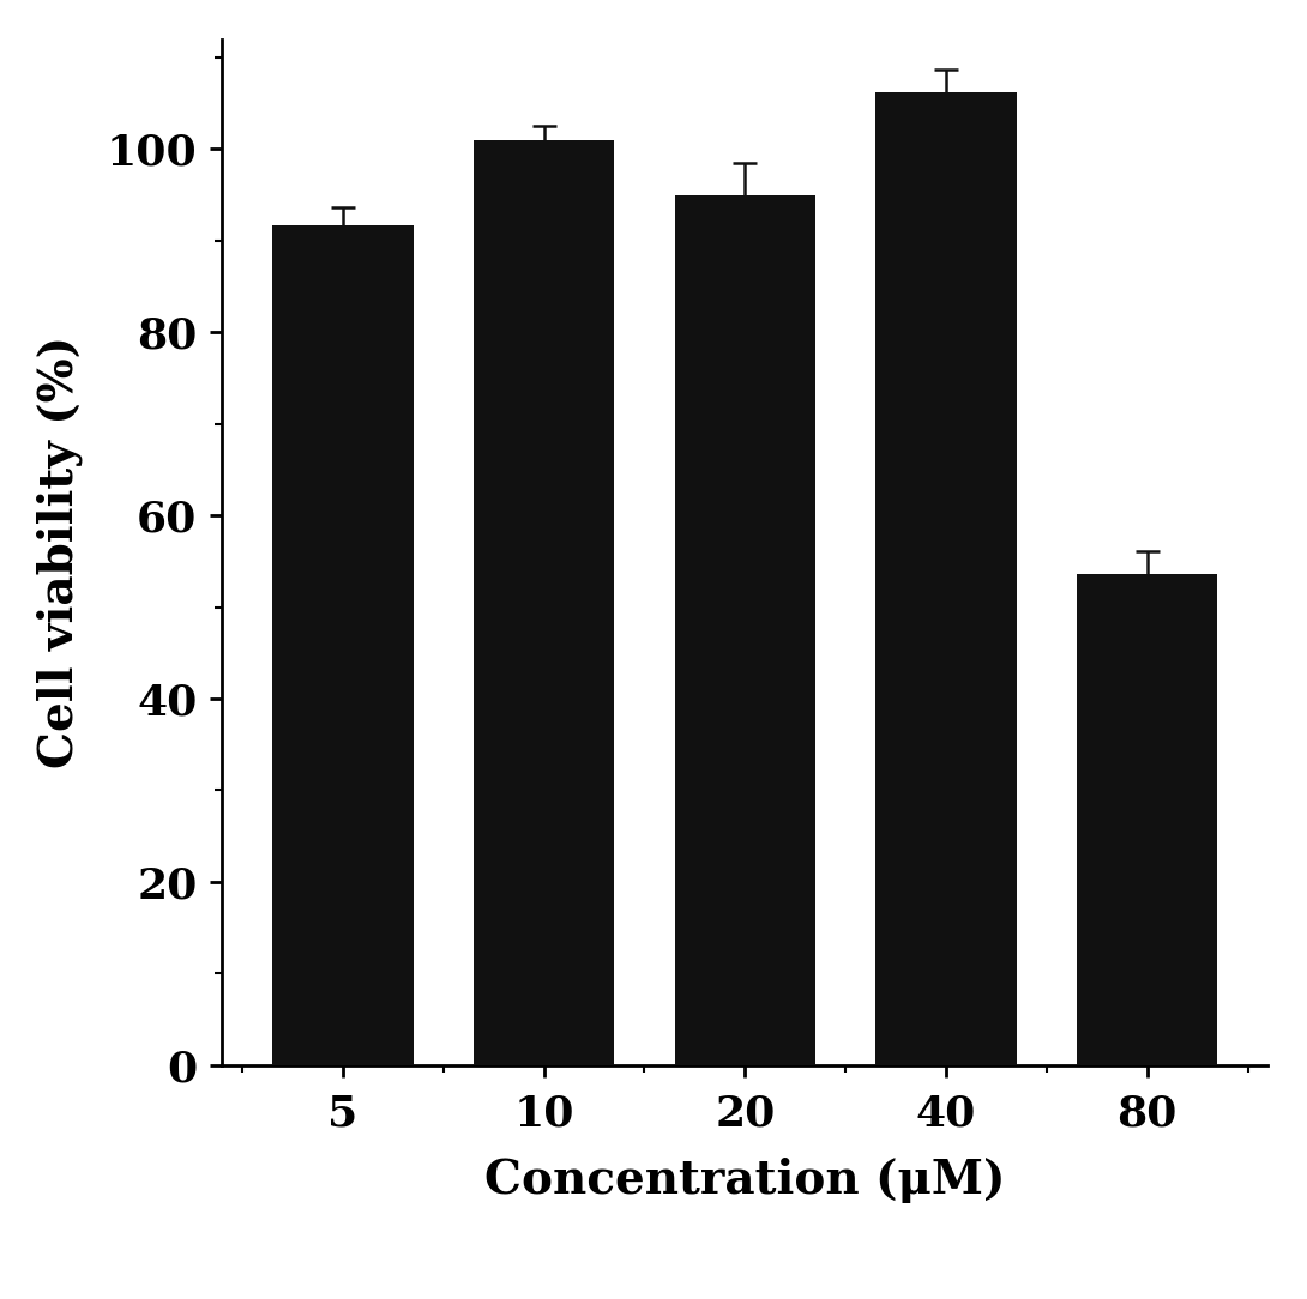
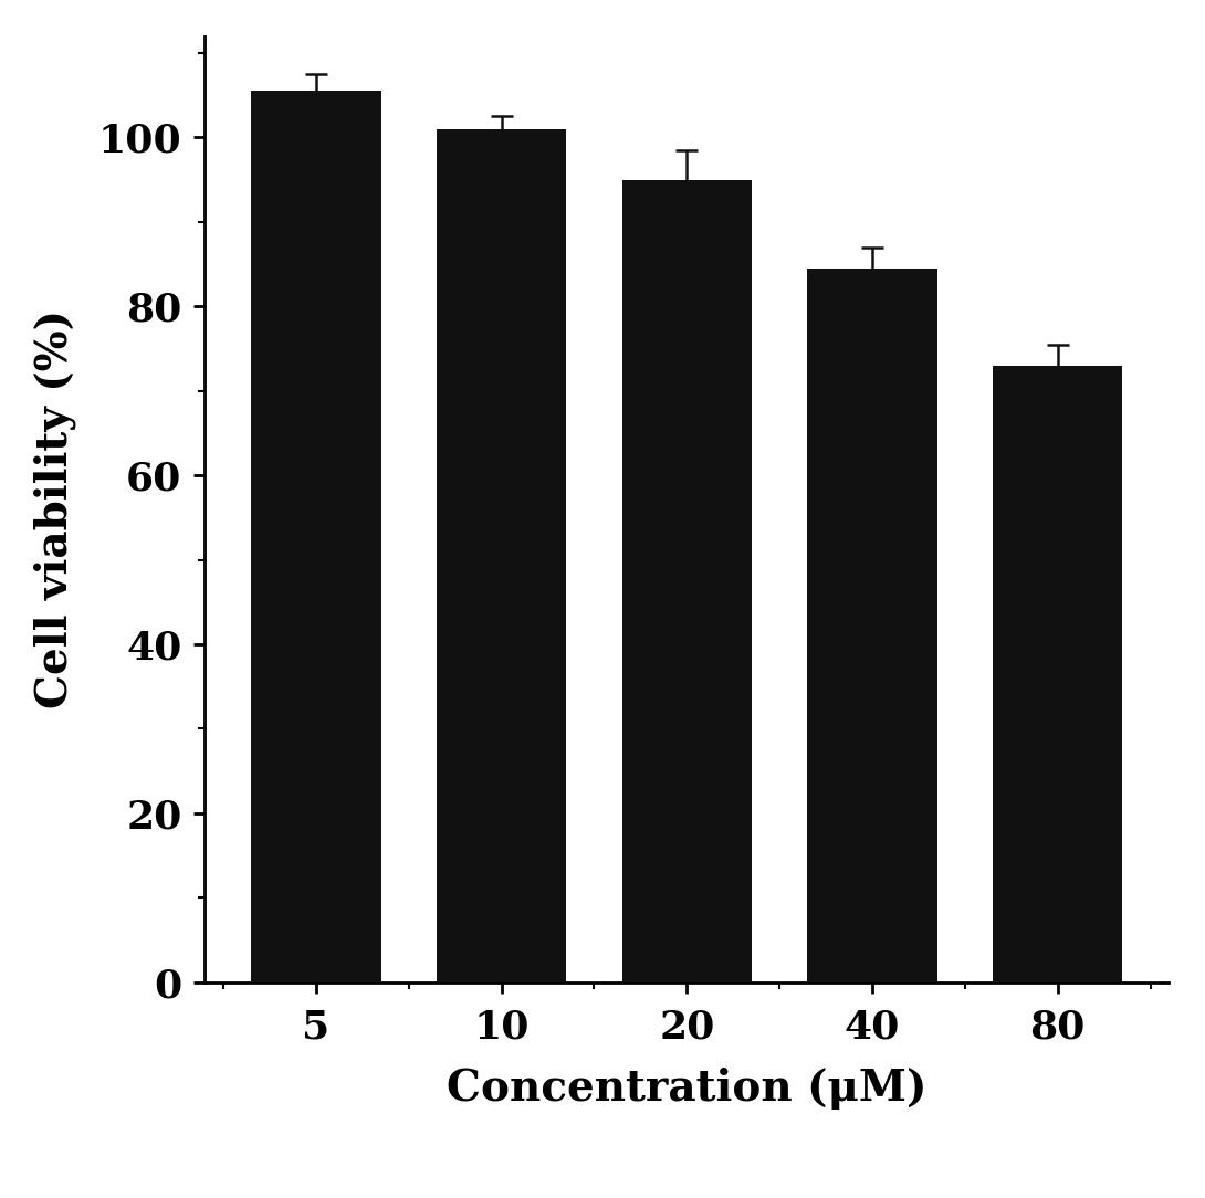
5: 91.6 -> 105.5
40: 106.2 -> 84.5
80: 53.6 -> 73.0
